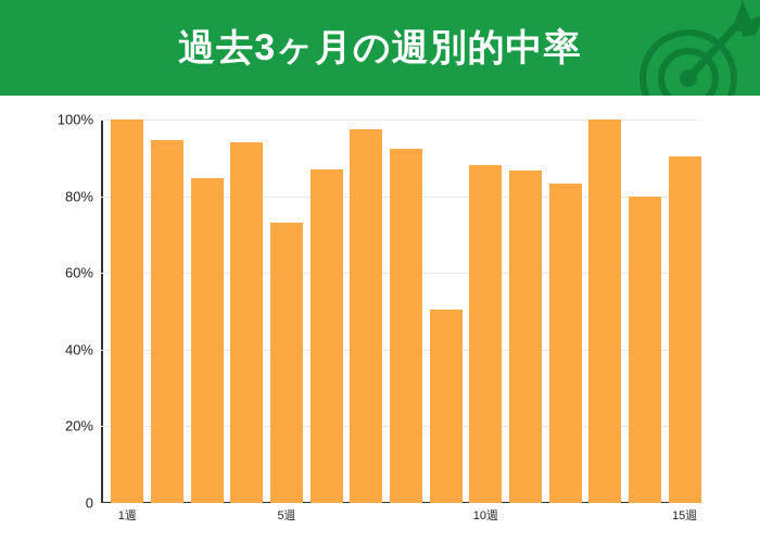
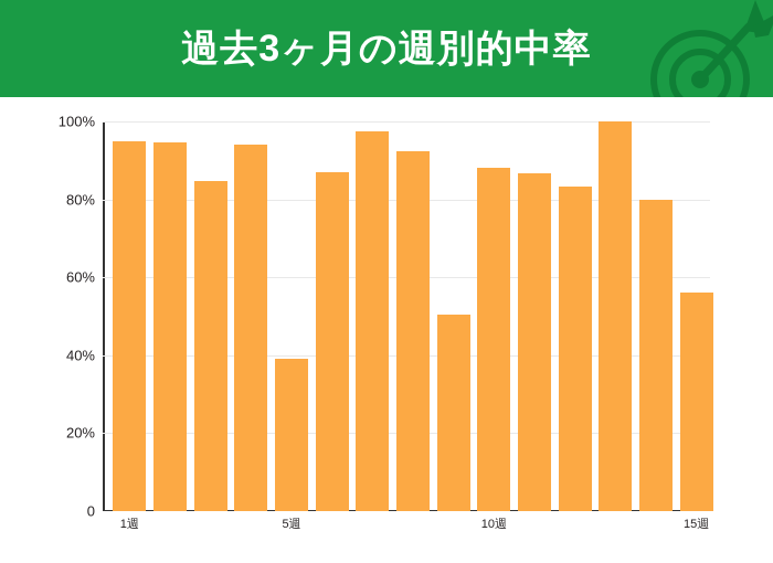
1週: 100% -> 95%
5週: 73% -> 39%
15週: 90% -> 56%
